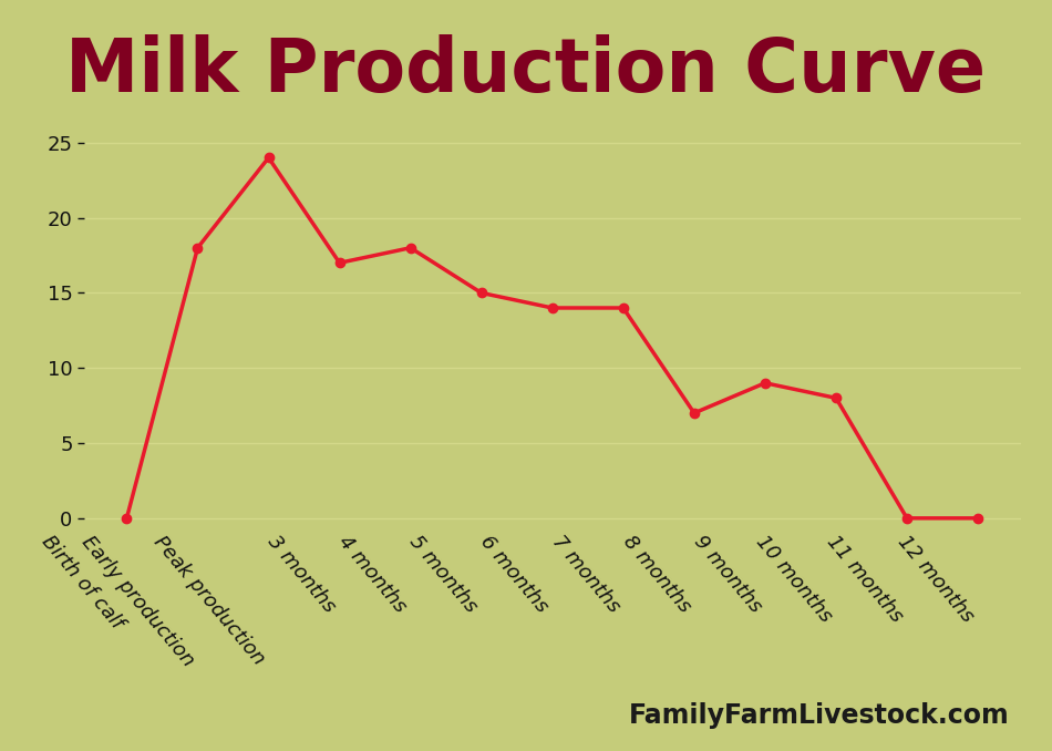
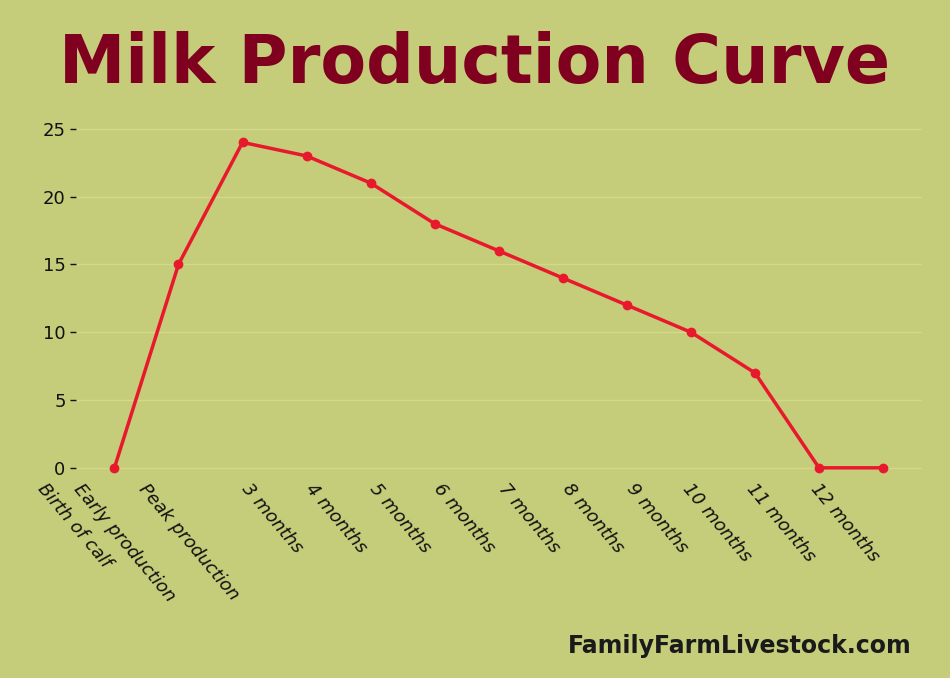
Early production: 18 -> 15
3 months: 17 -> 23
4 months: 18 -> 21
5 months: 15 -> 18
6 months: 14 -> 16
8 months: 7 -> 12
9 months: 9 -> 10
10 months: 8 -> 7
